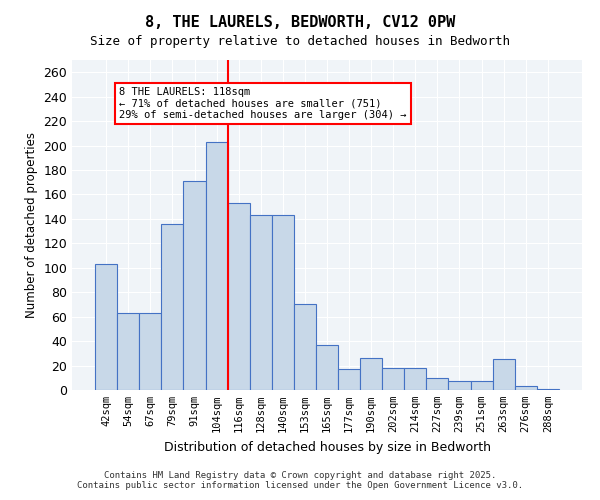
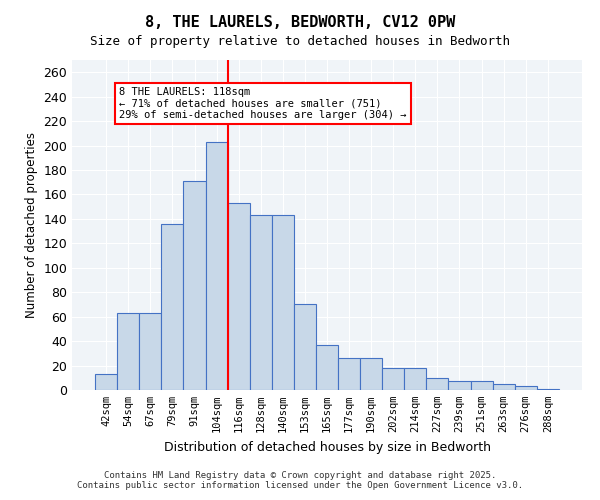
42sqm: 103 -> 13
177sqm: 17 -> 26
263sqm: 25 -> 5
